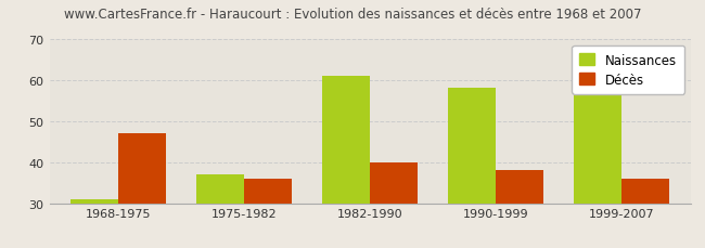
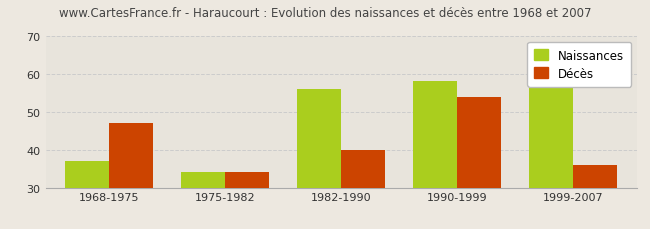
Naissances/1968-1975: 31 -> 37
Naissances/1975-1982: 37 -> 34
Décès/1975-1982: 36 -> 34
Naissances/1982-1990: 61 -> 56
Décès/1990-1999: 38 -> 54
